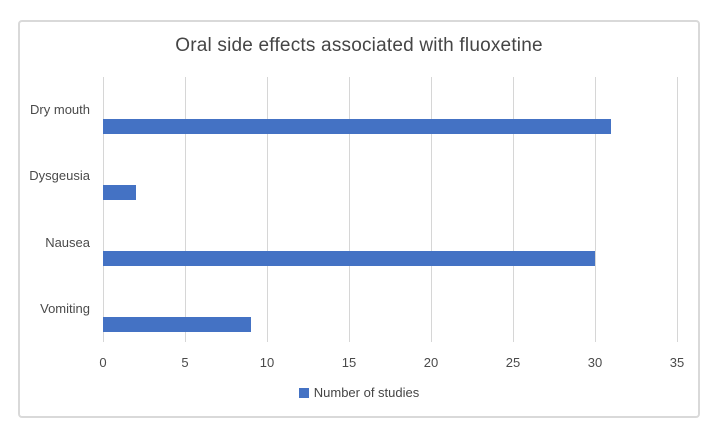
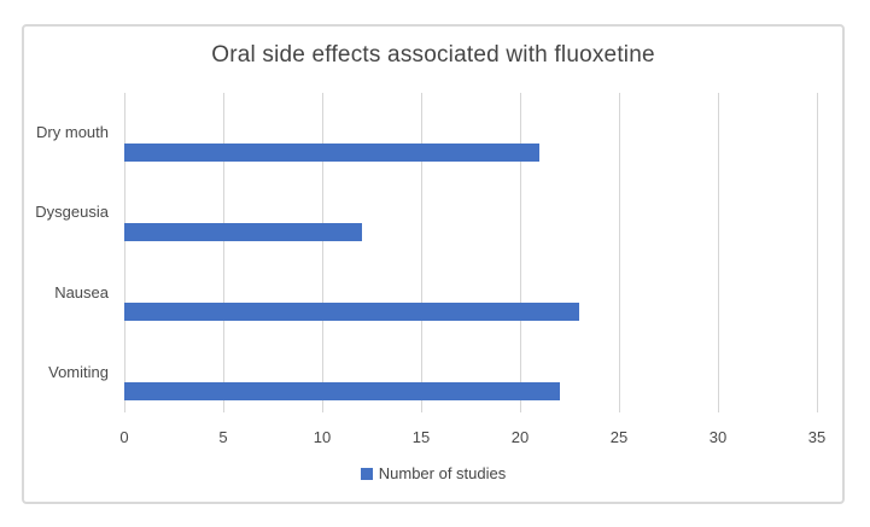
Dry mouth: 31 -> 21
Dysgeusia: 2 -> 12
Nausea: 30 -> 23
Vomiting: 9 -> 22
